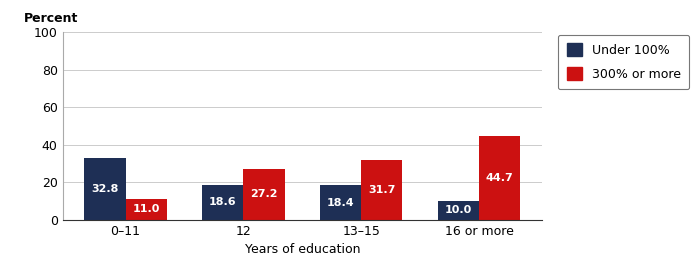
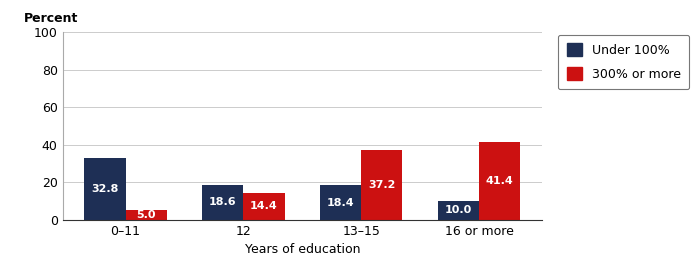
300% or more/0–11: 11.0 -> 5.0
300% or more/12: 27.2 -> 14.4
300% or more/13–15: 31.7 -> 37.2
300% or more/16 or more: 44.7 -> 41.4
